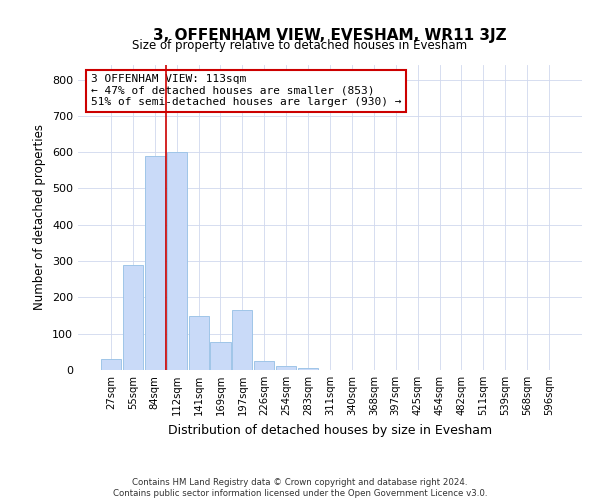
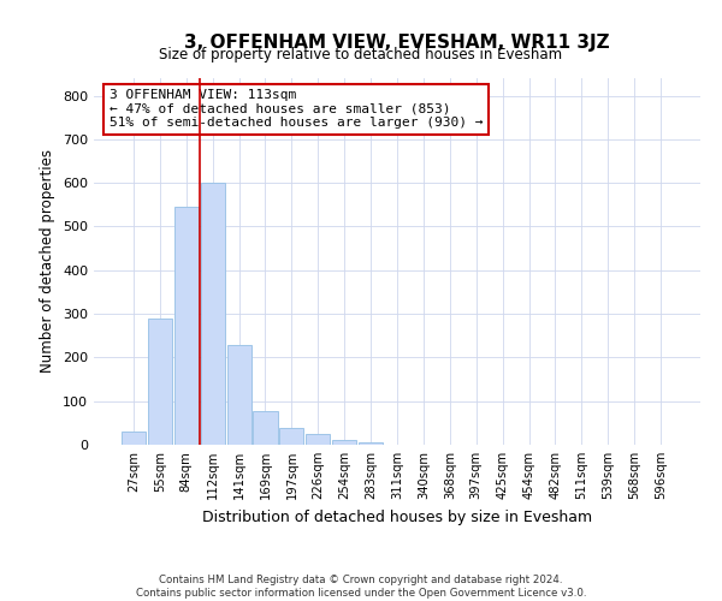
84sqm: 590 -> 545
141sqm: 150 -> 228
197sqm: 165 -> 38
